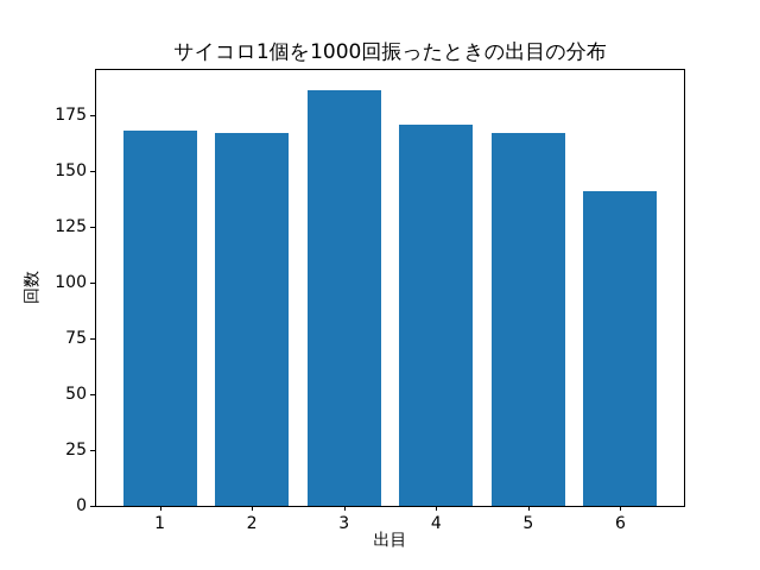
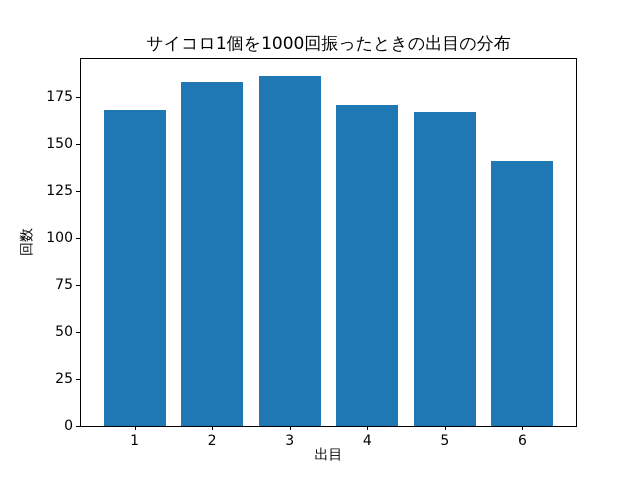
2: 167 -> 183
